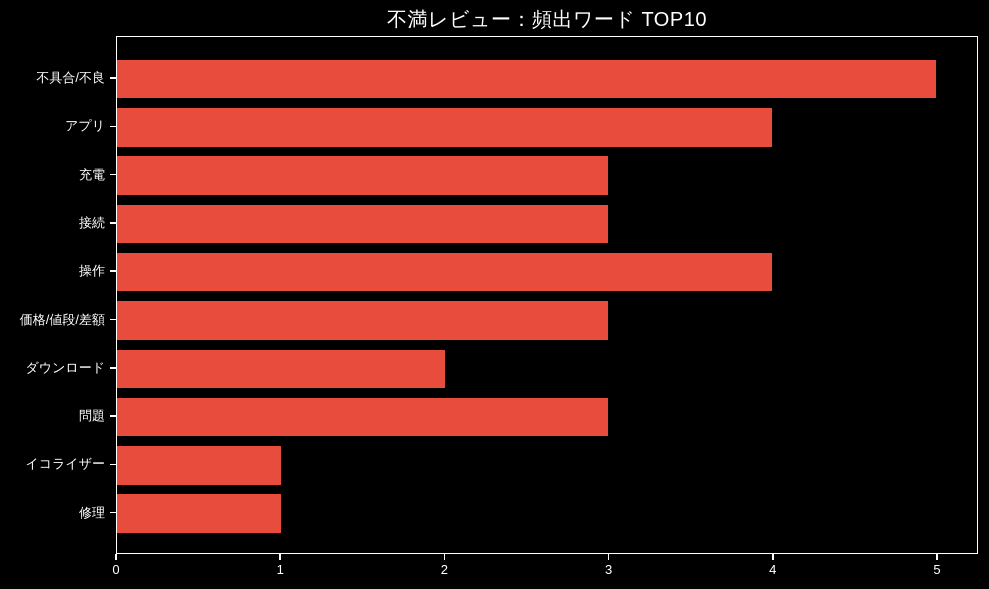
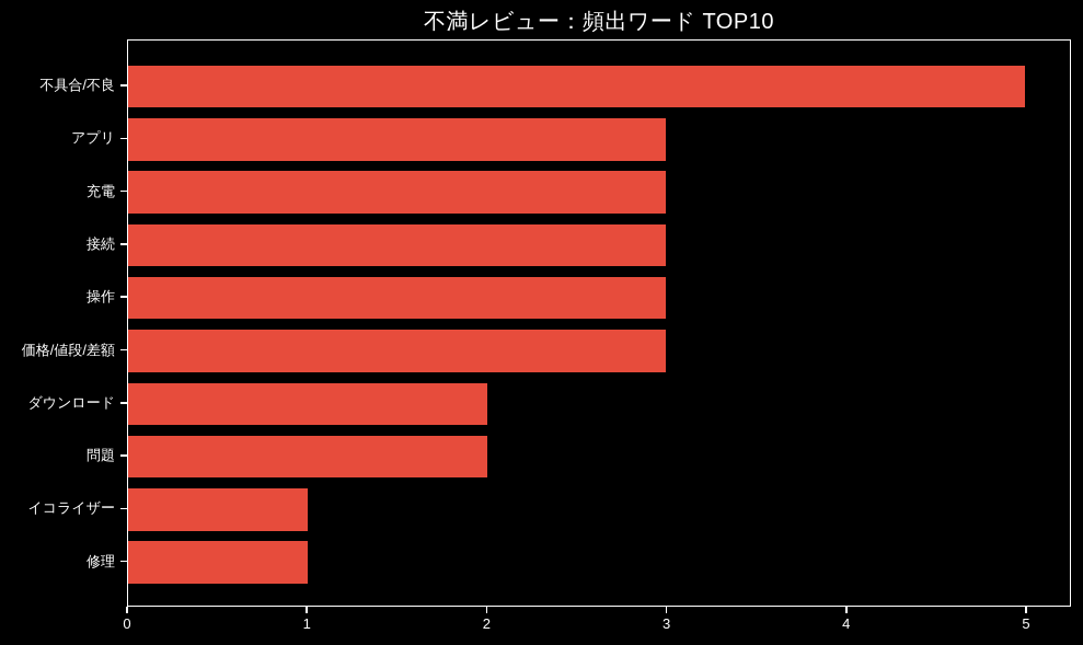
アプリ: 4 -> 3
操作: 4 -> 3
問題: 3 -> 2
